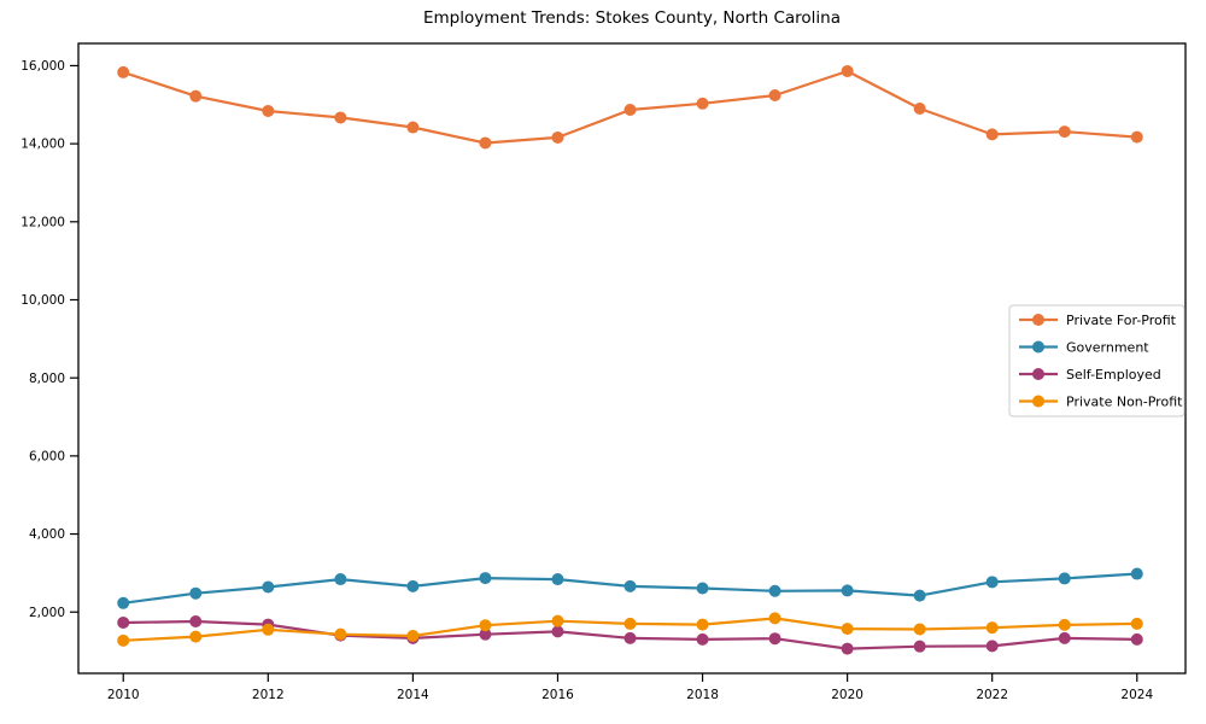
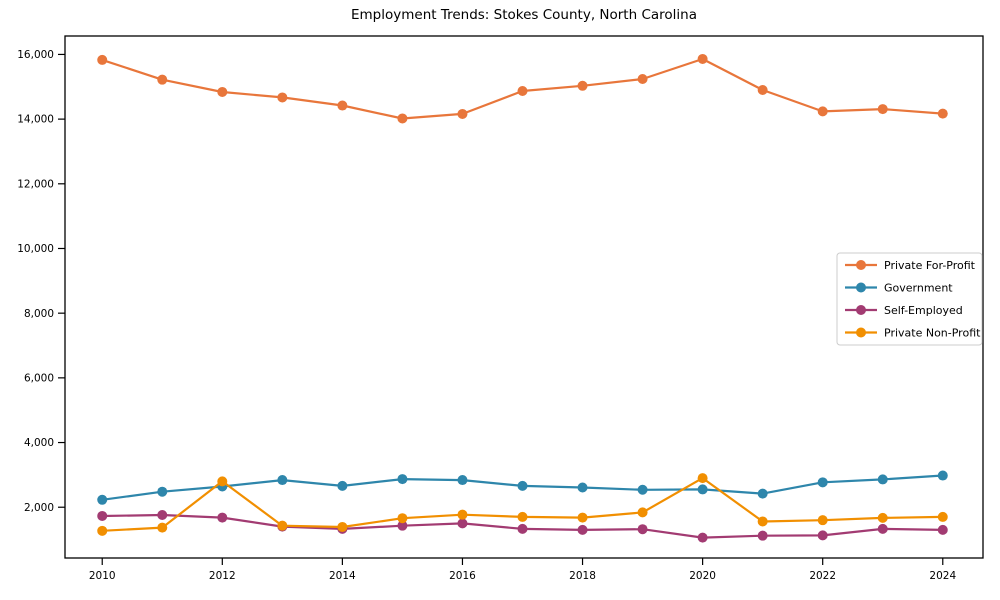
Private Non-Profit/2012: 1600 -> 2800
Private Non-Profit/2020: 1600 -> 2900
